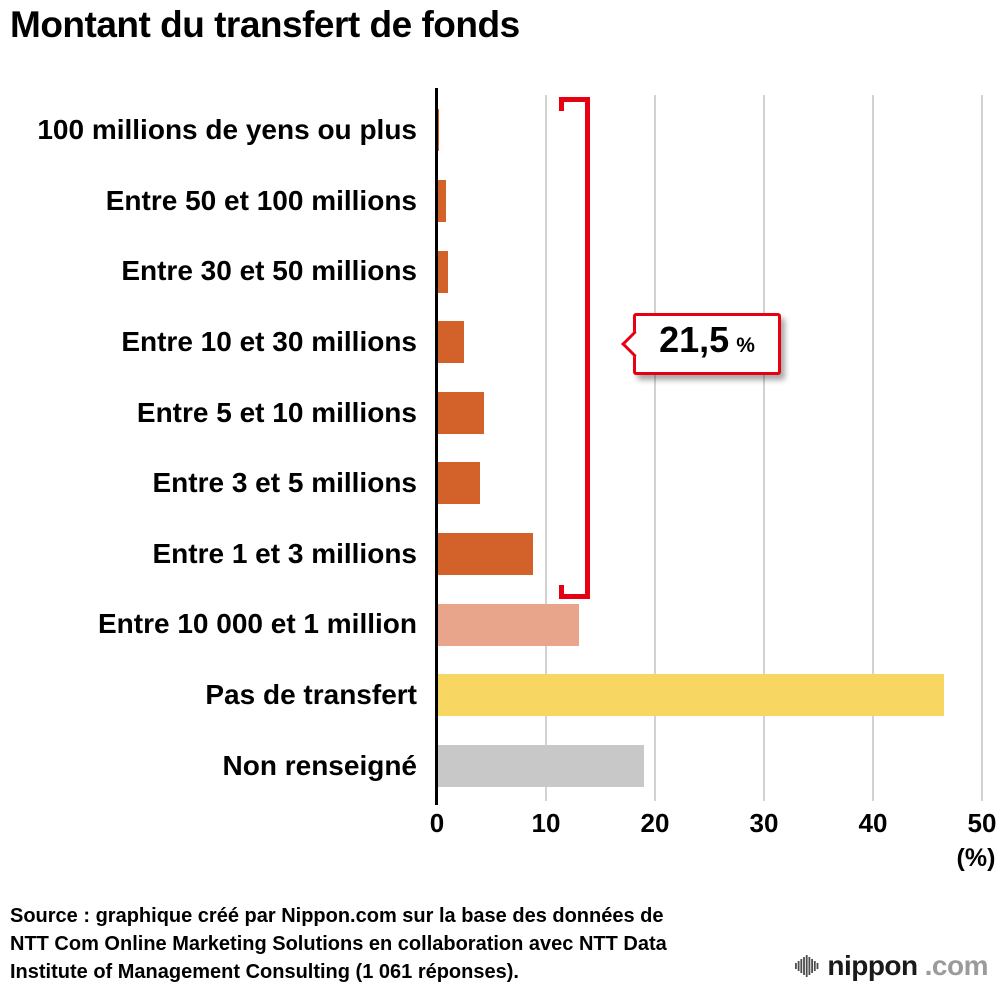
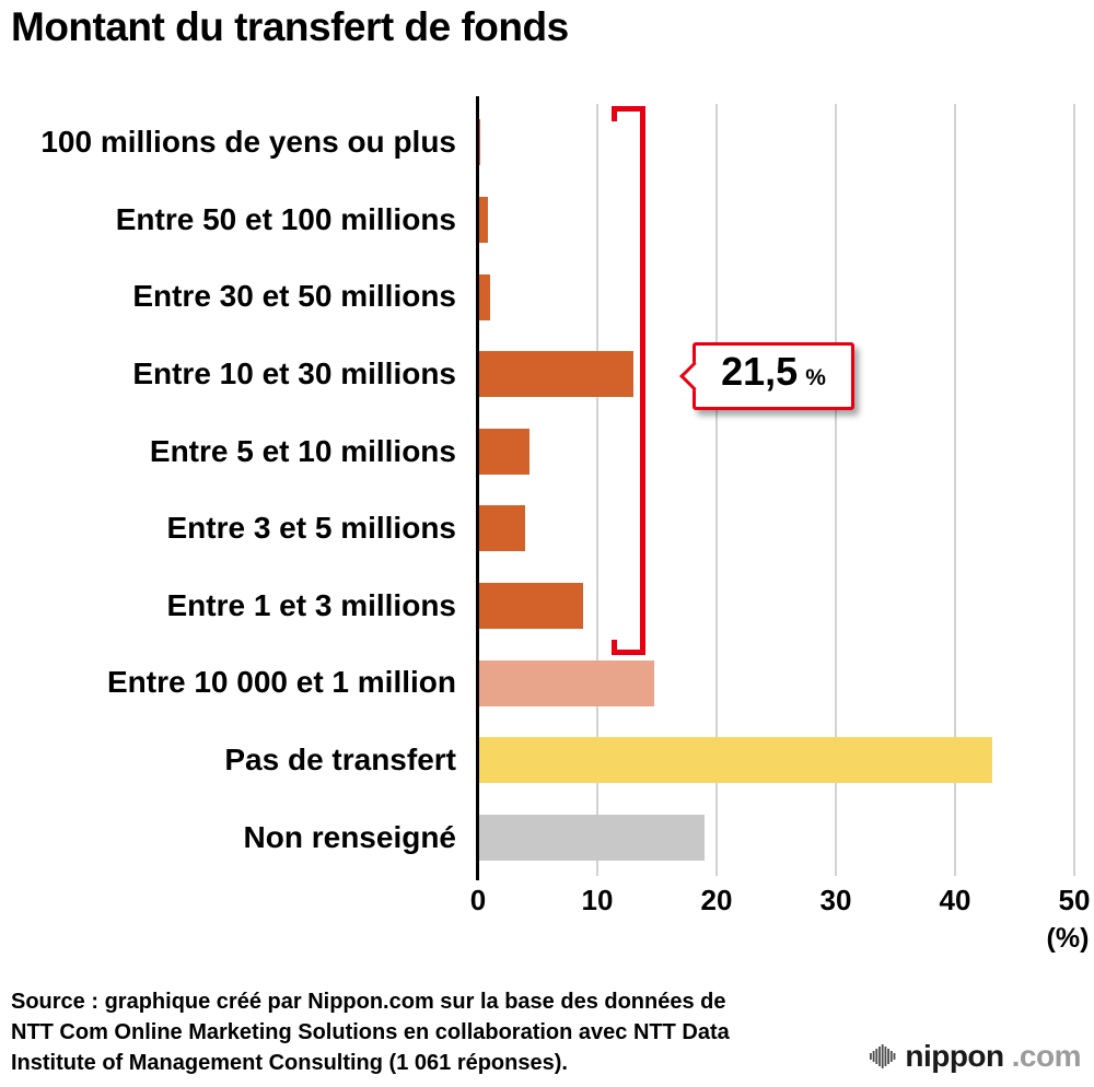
Entre 10 et 30 millions: 2.5 -> 13.0
Entre 10 000 et 1 million: 13.0 -> 14.8
Pas de transfert: 46.5 -> 43.1
